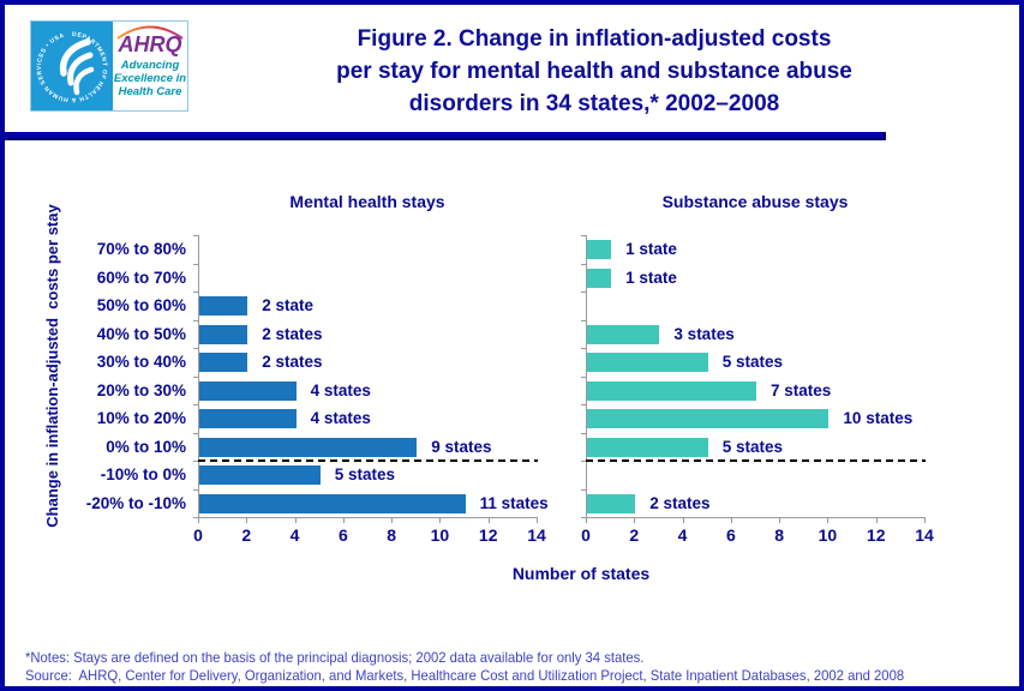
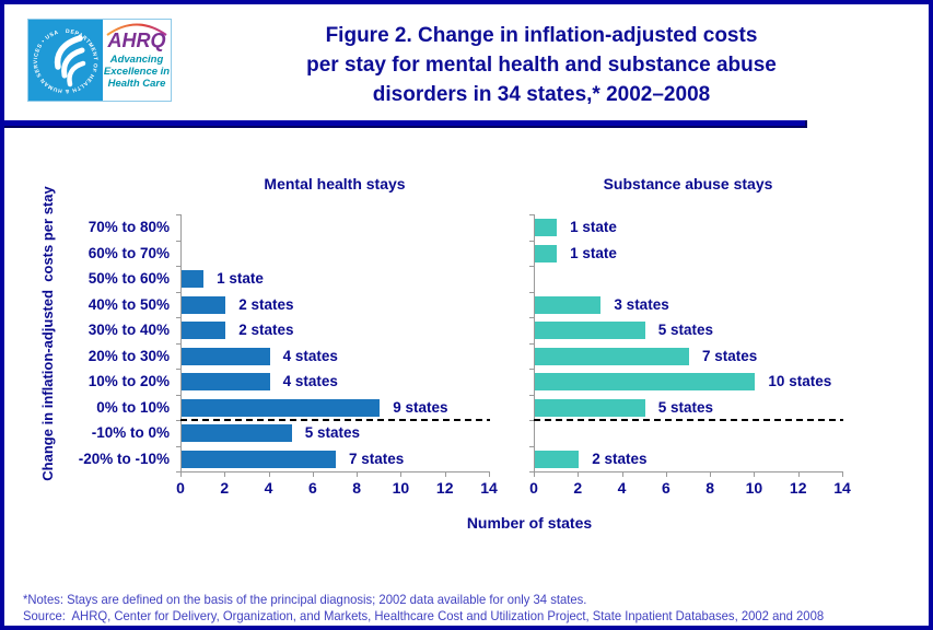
Mental health stays/50% to 60%: 2 -> 1
Mental health stays/-20% to -10%: 11 -> 7
